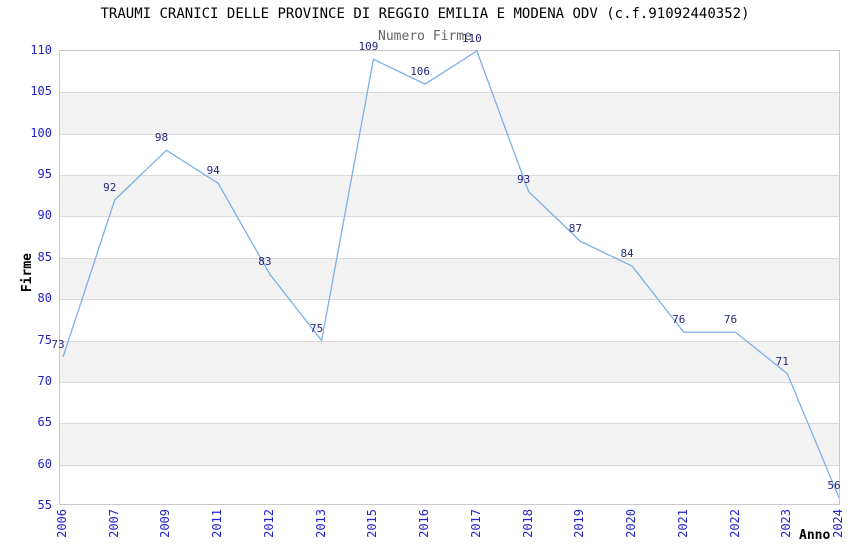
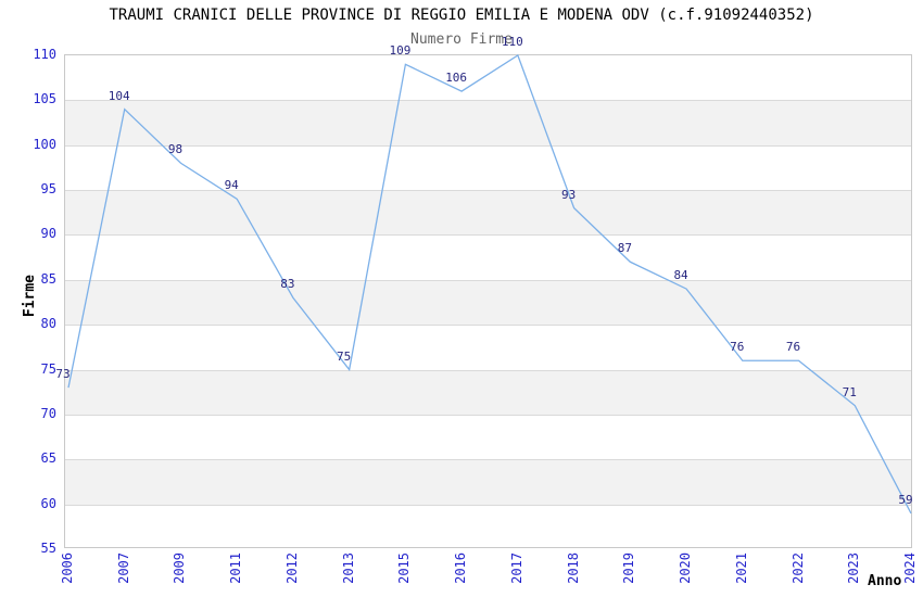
2007: 92 -> 104
2024: 56 -> 59
